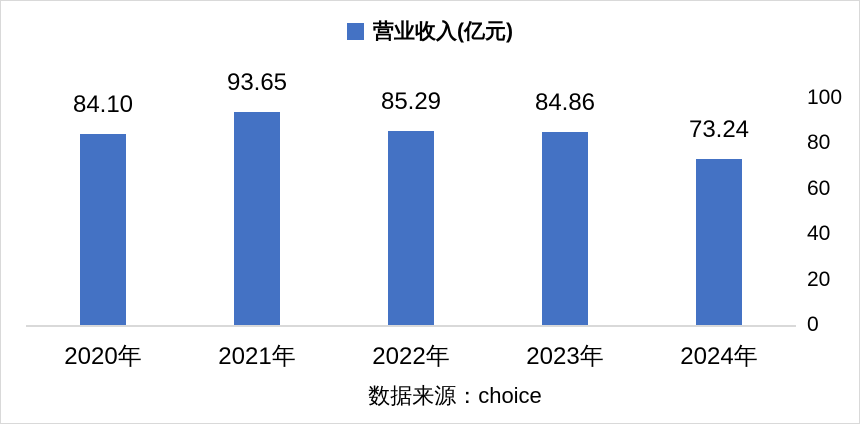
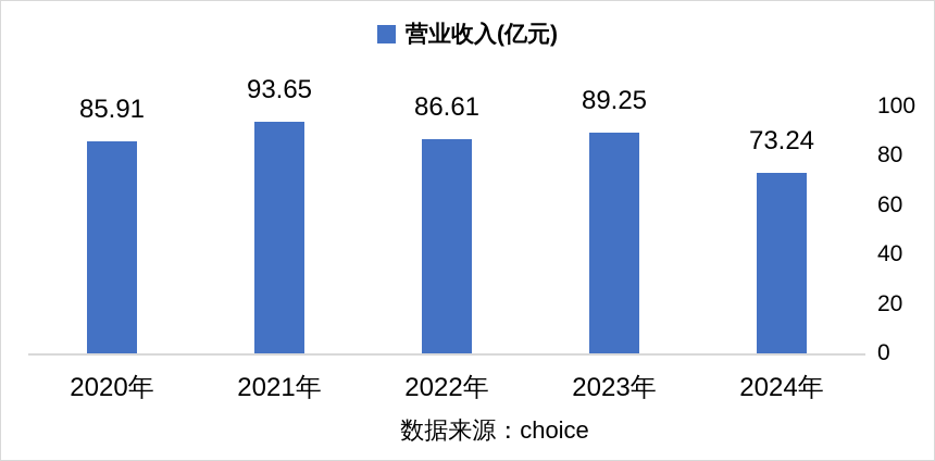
2020年: 84.10 -> 85.91
2022年: 85.29 -> 86.61
2023年: 84.86 -> 89.25
